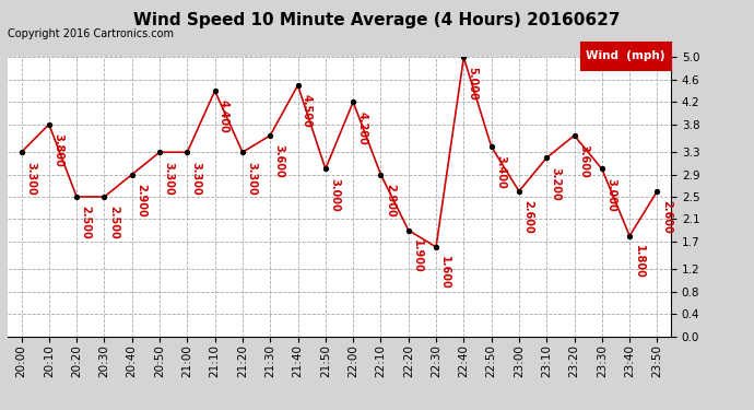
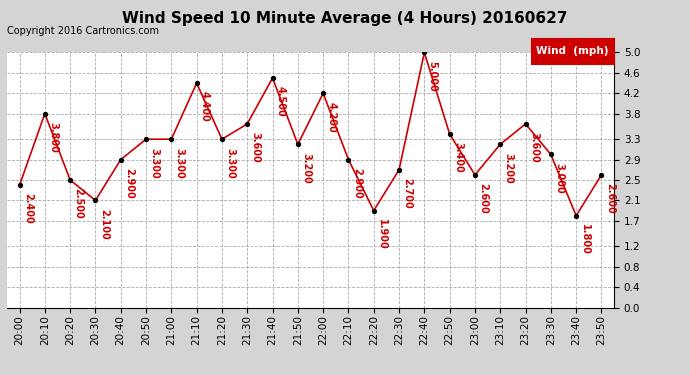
20:00: 3.300 -> 2.400
20:30: 2.500 -> 2.100
21:50: 3.000 -> 3.200
22:30: 1.600 -> 2.700
